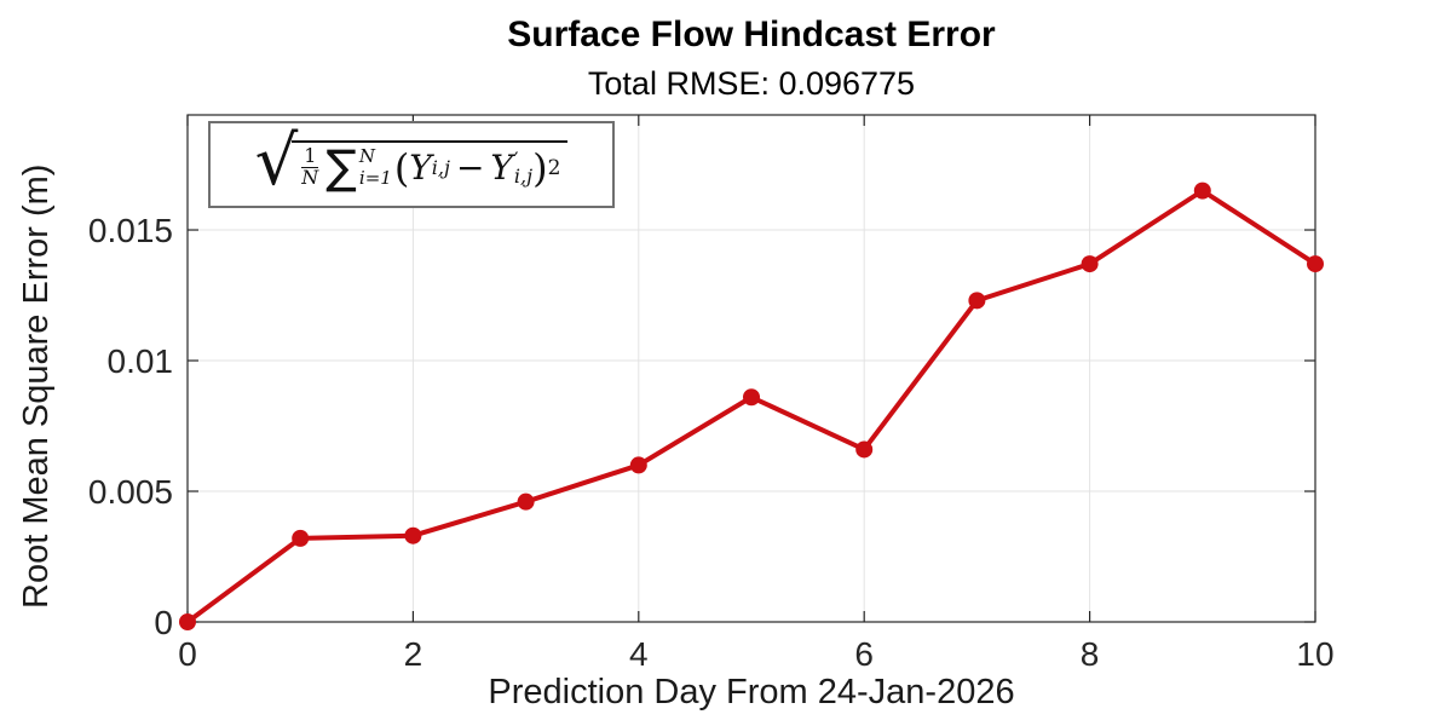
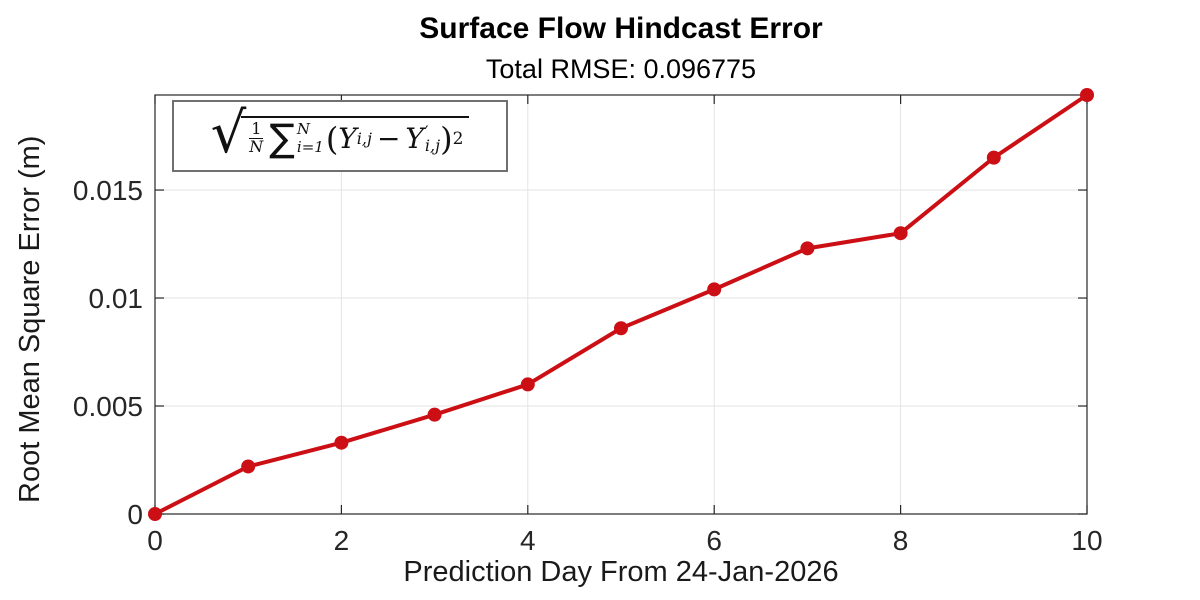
1: 0.0032 -> 0.0022
6: 0.0066 -> 0.0104
8: 0.0137 -> 0.0130
10: 0.0137 -> 0.0194
